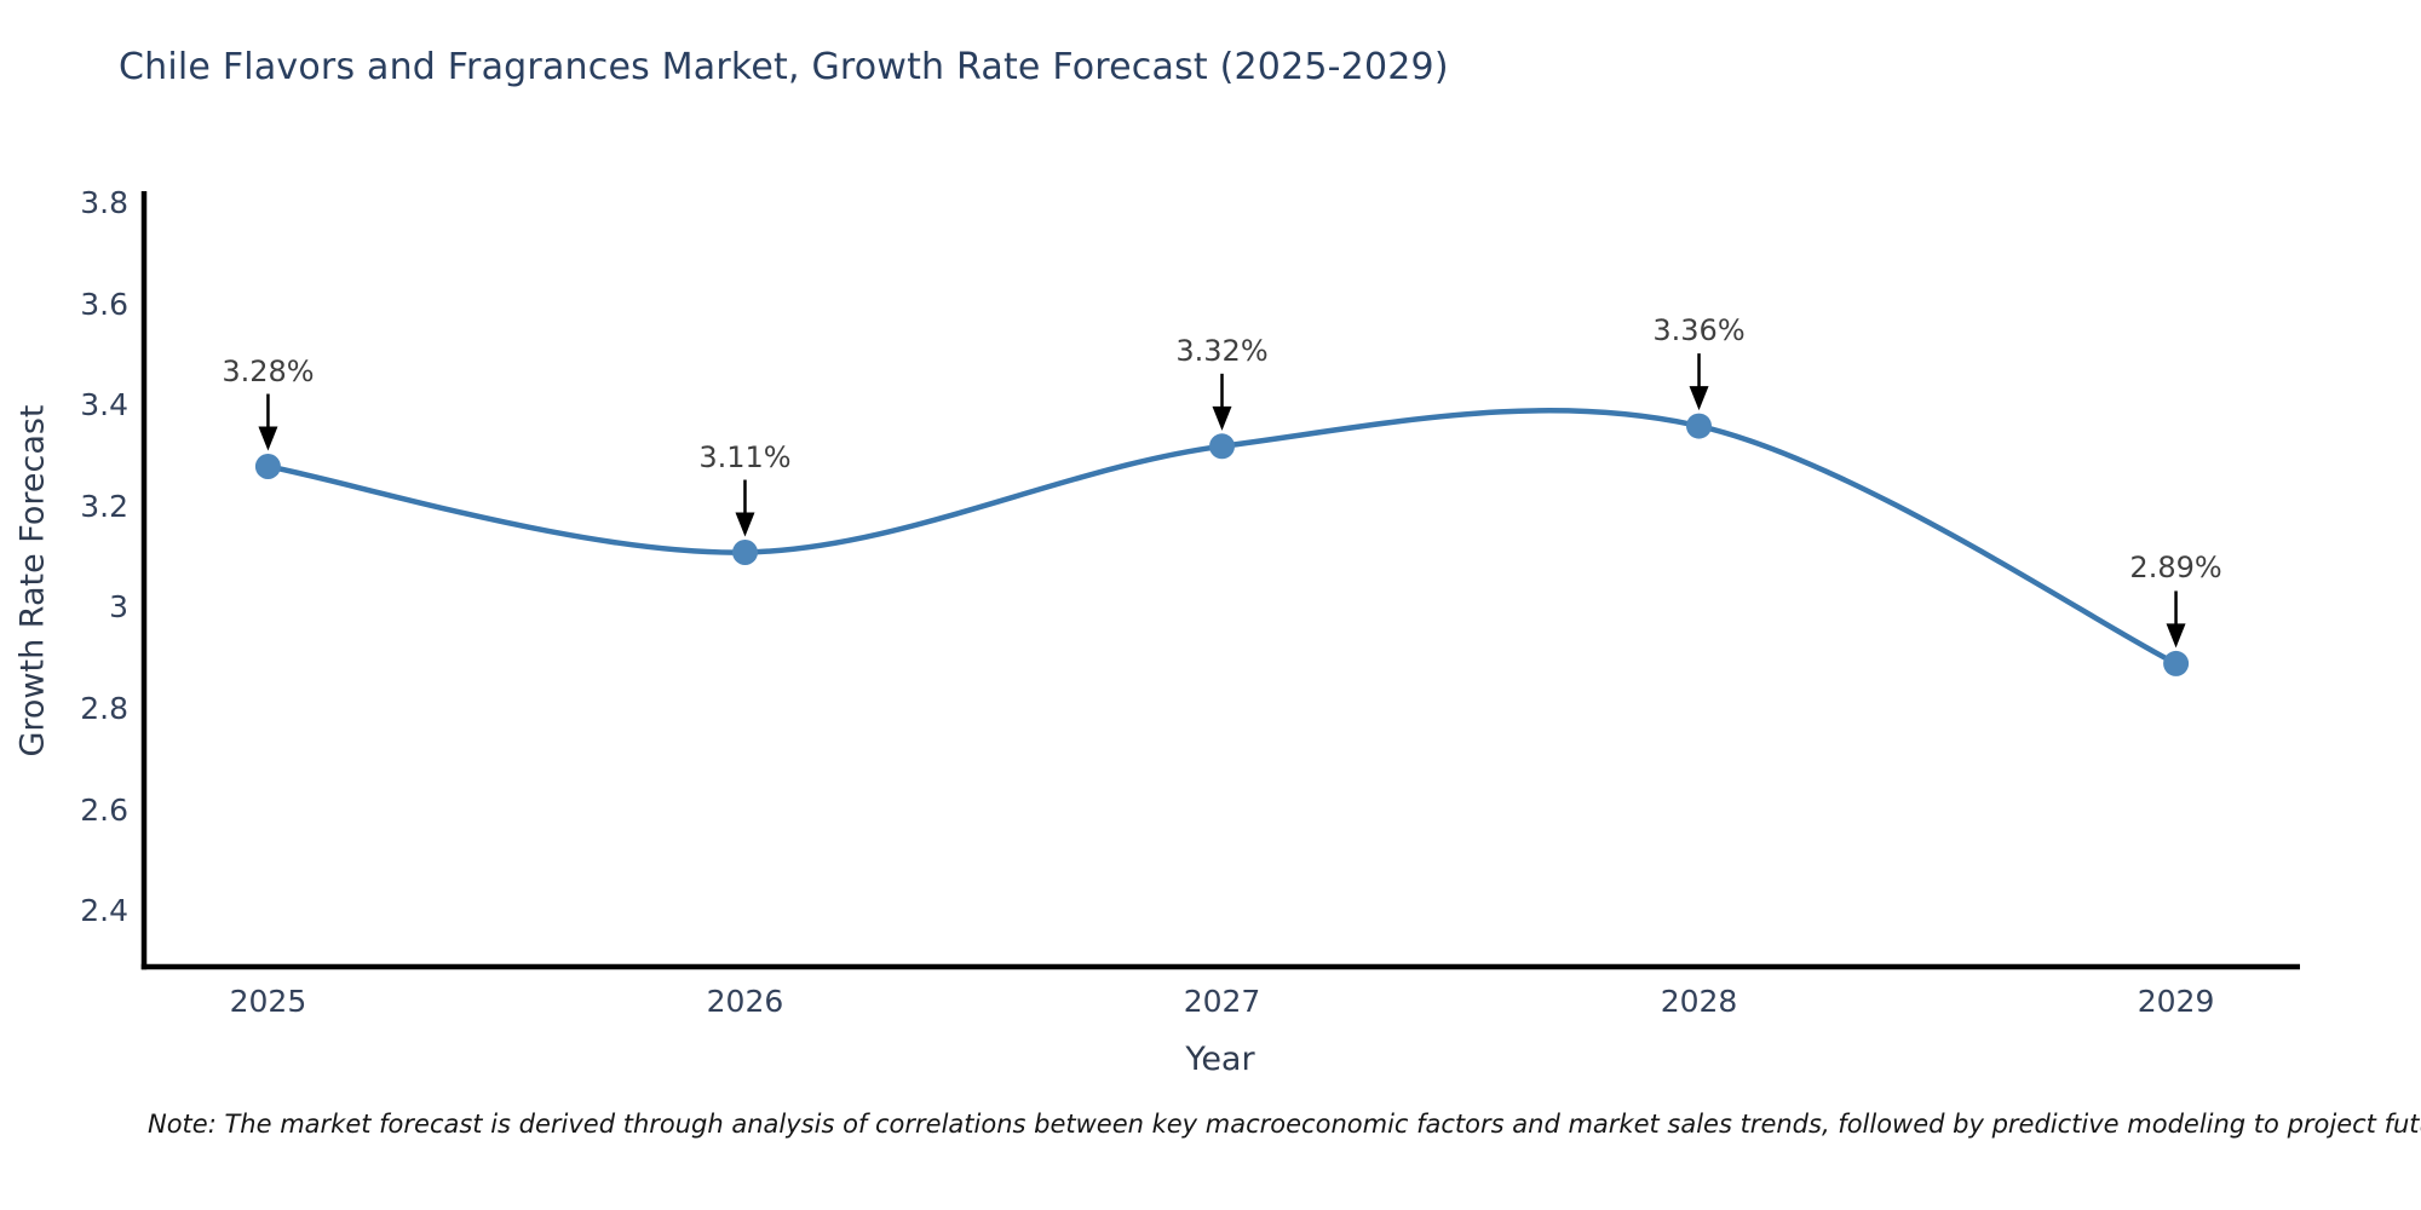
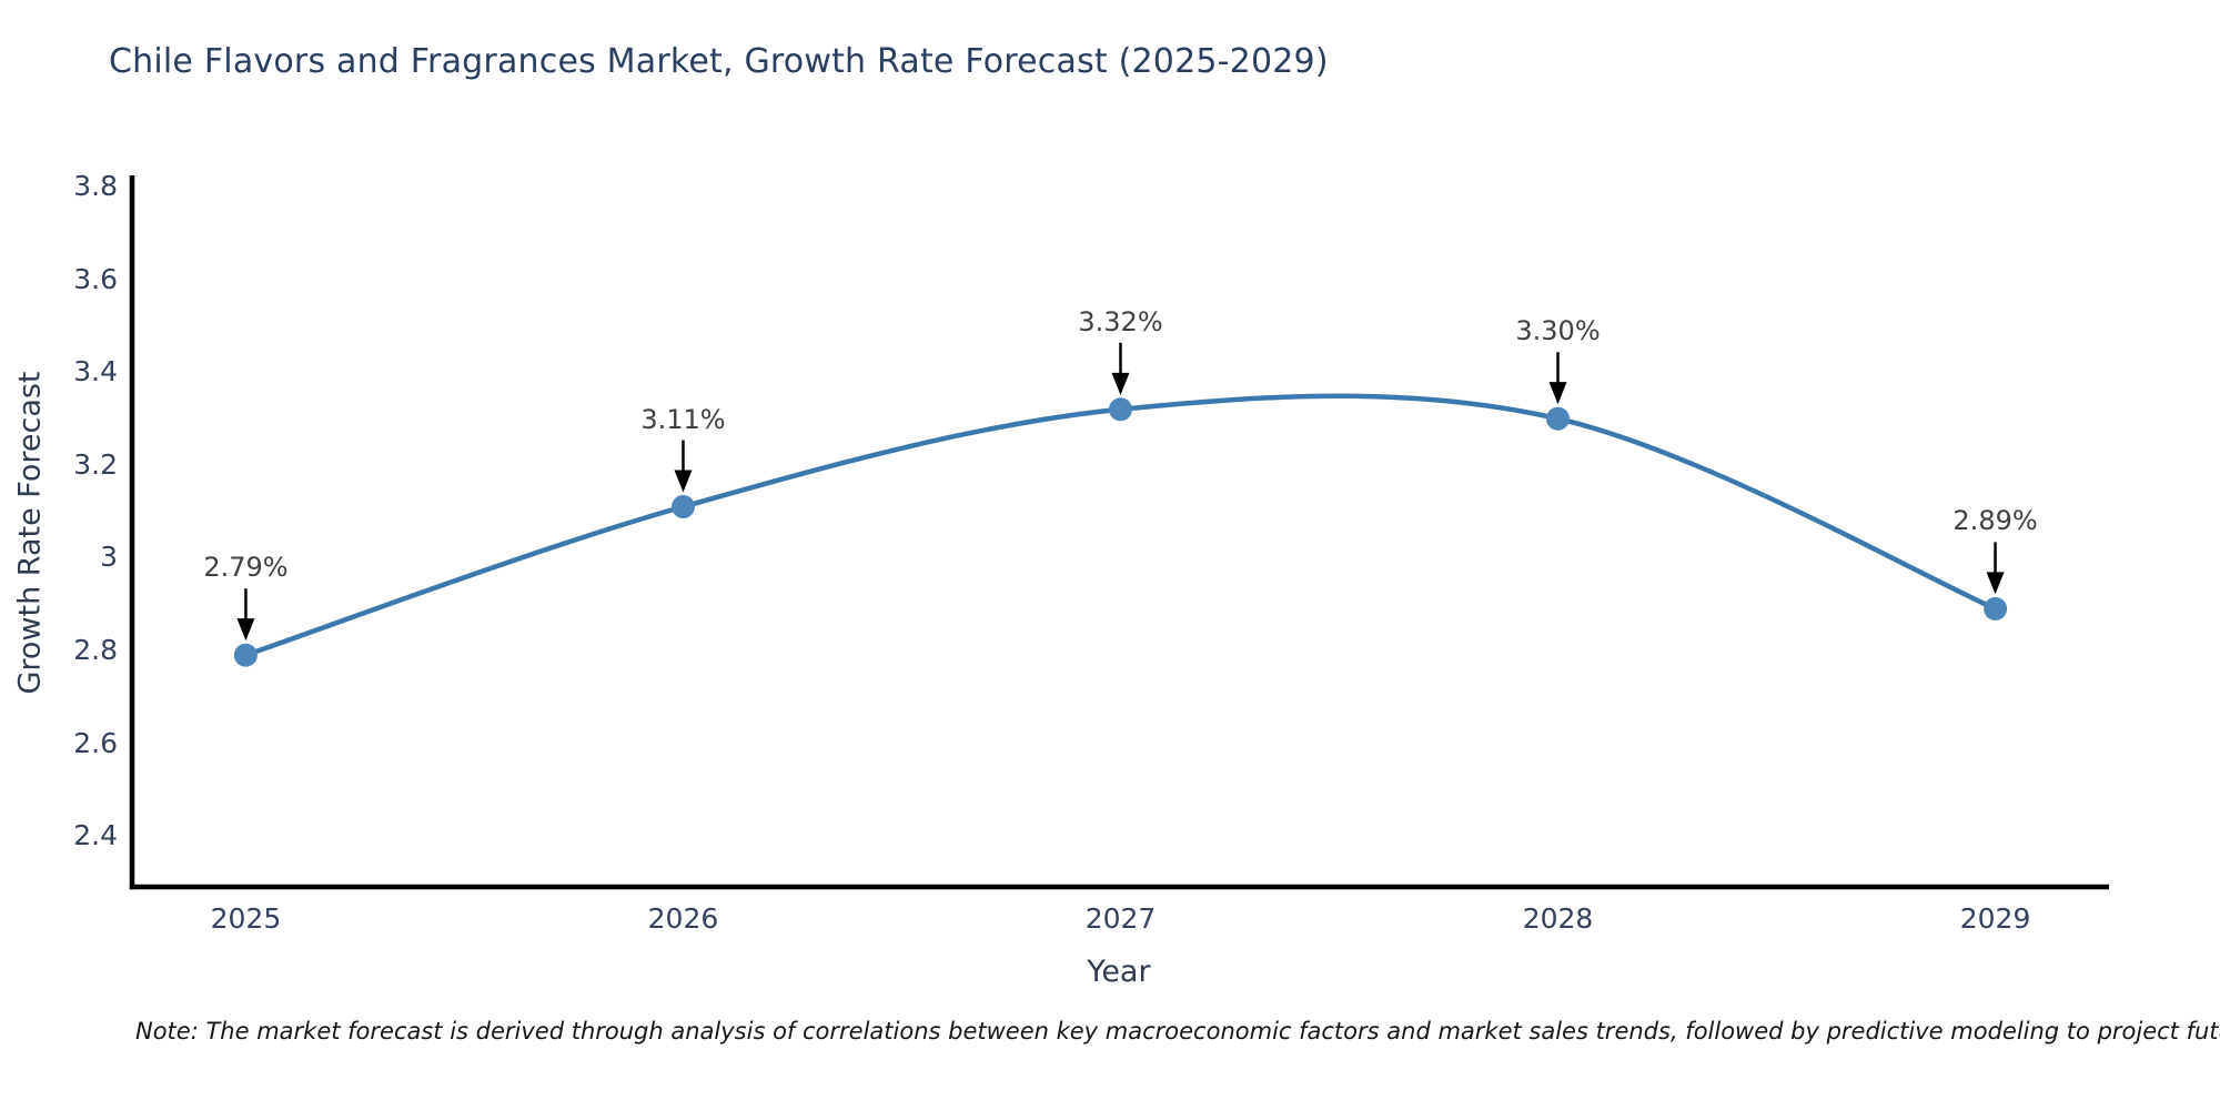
2025: 3.28% -> 2.79%
2028: 3.36% -> 3.30%
